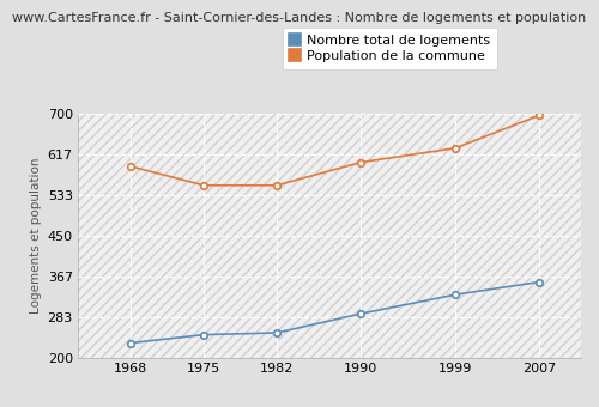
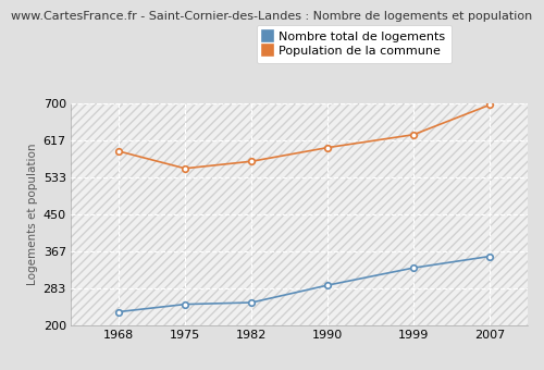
Population de la commune/1982: 554 -> 570
